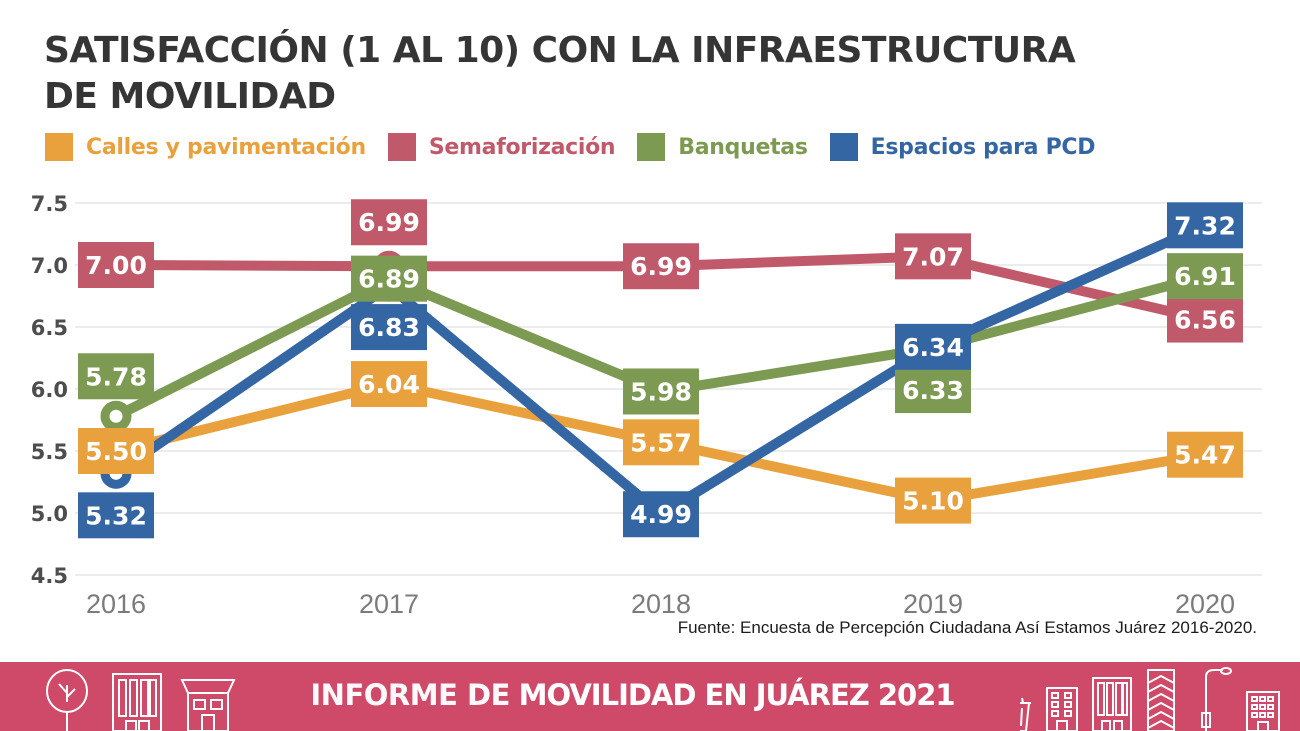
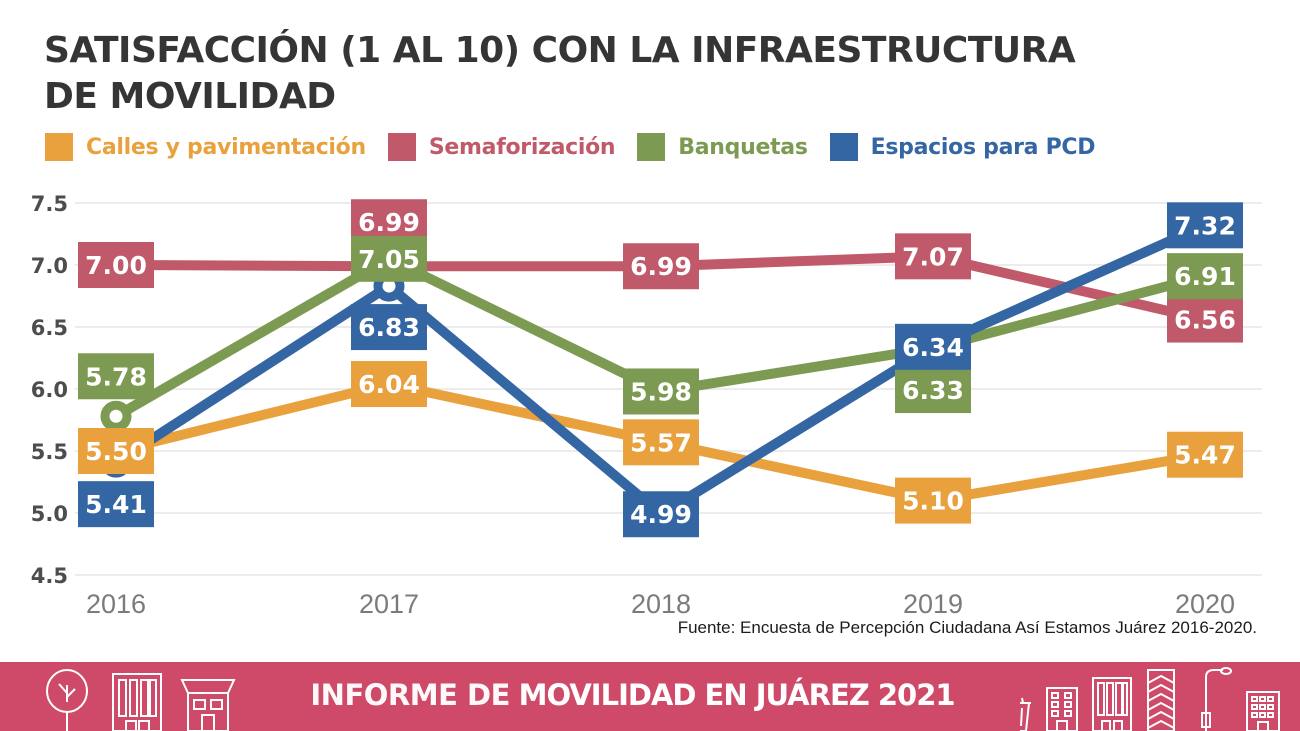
Espacios para PCD/2016: 5.32 -> 5.41
Banquetas/2017: 6.89 -> 7.05
